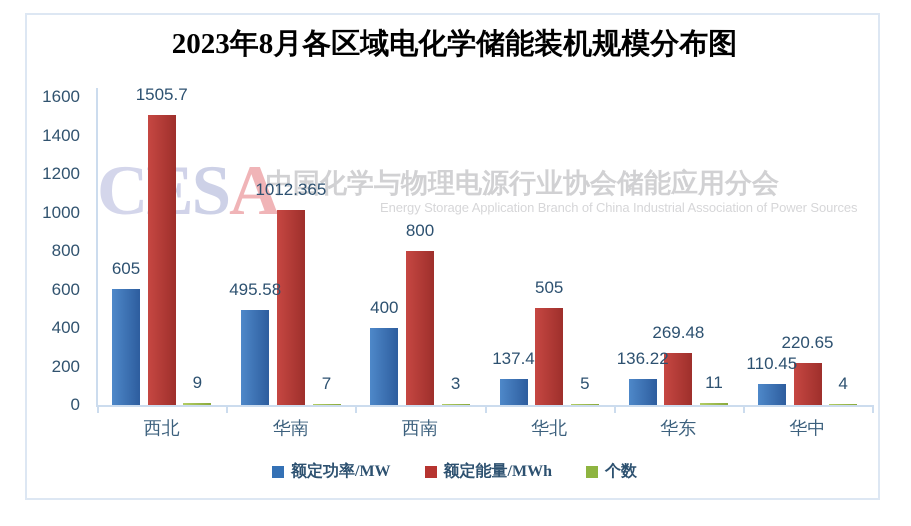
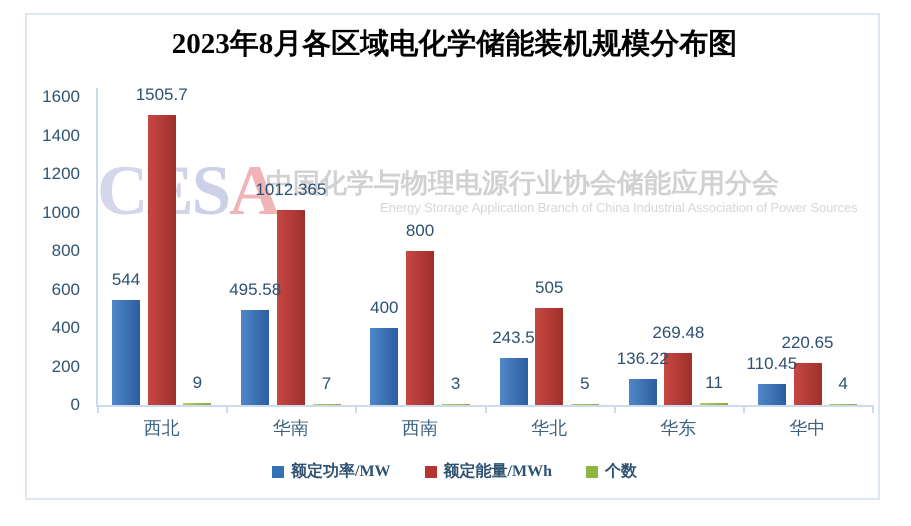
额定功率/MW/西北: 605 -> 544
额定功率/MW/华北: 137.4 -> 243.5
